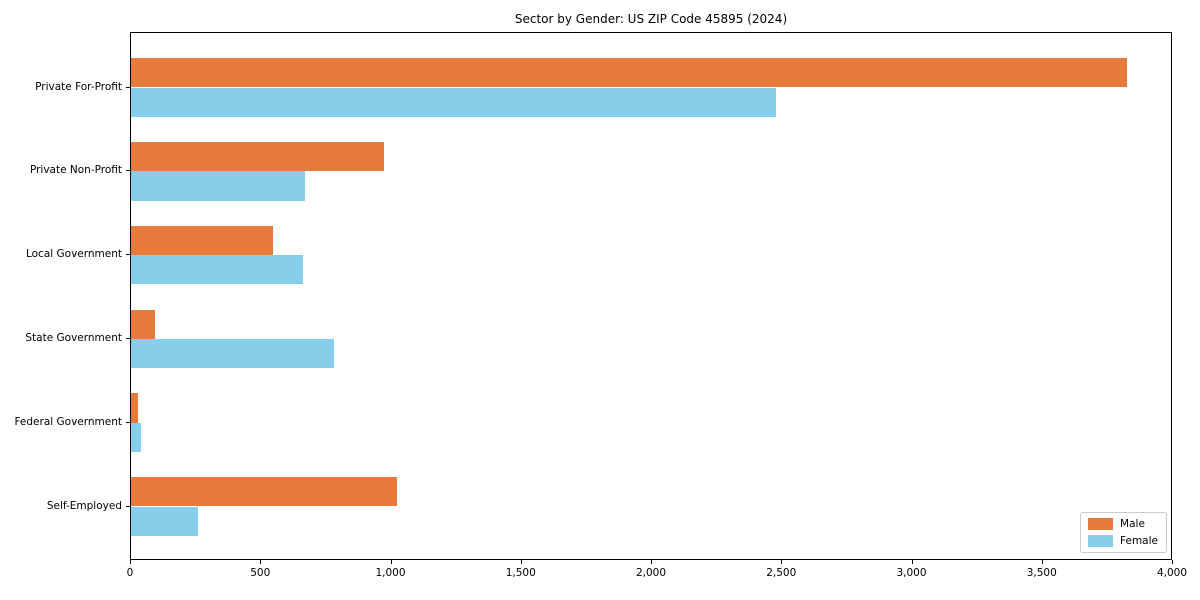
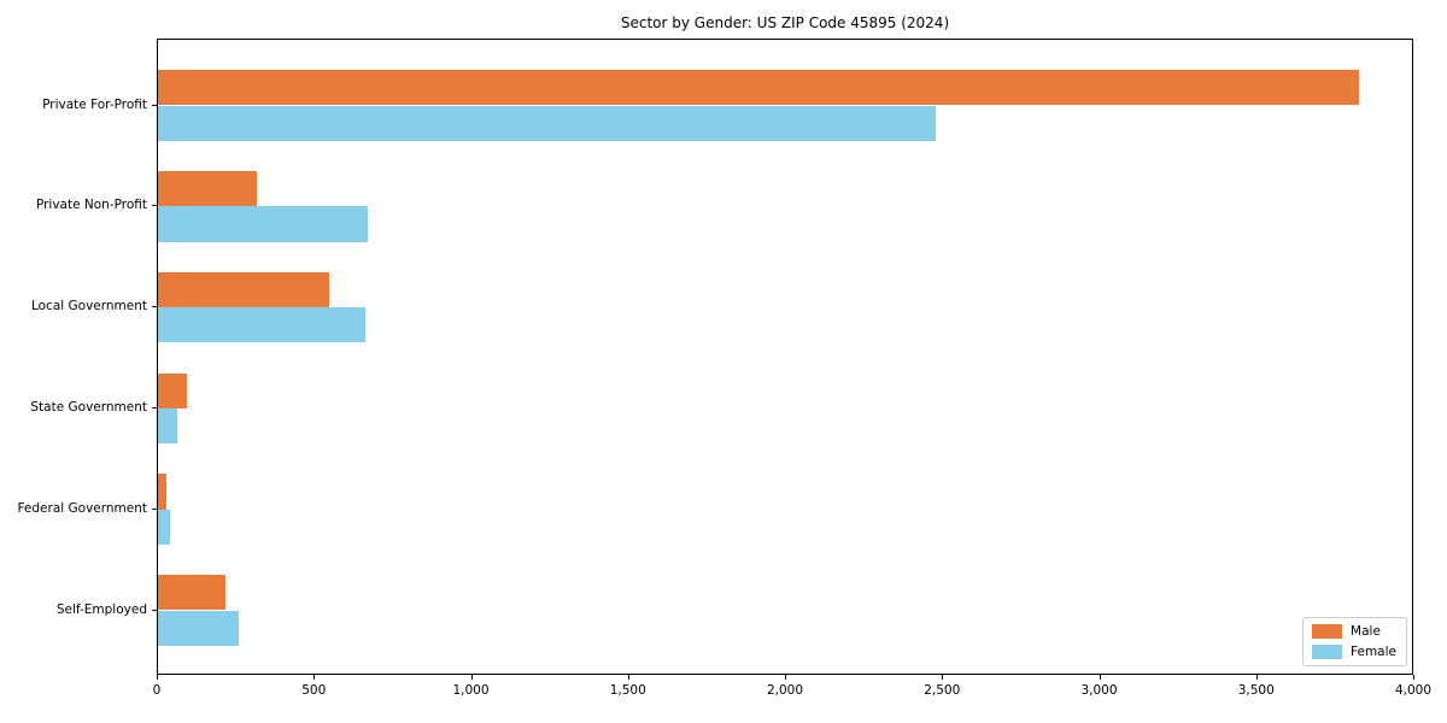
Male/Private Non-Profit: 970 -> 310
Female/State Government: 780 -> 60
Male/Self-Employed: 1020 -> 220
